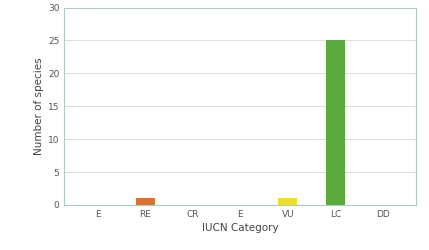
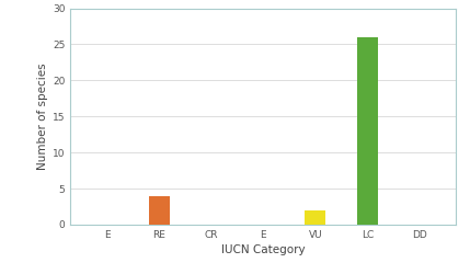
RE: 1 -> 4
VU: 1 -> 2
LC: 25 -> 26
